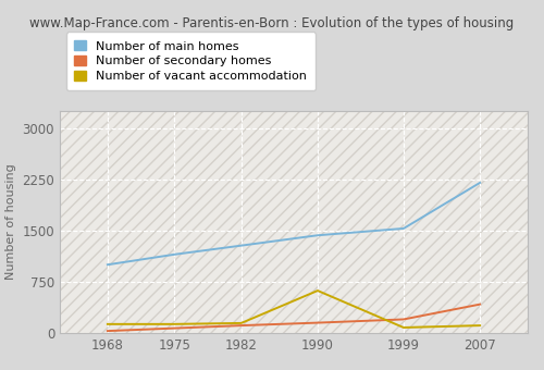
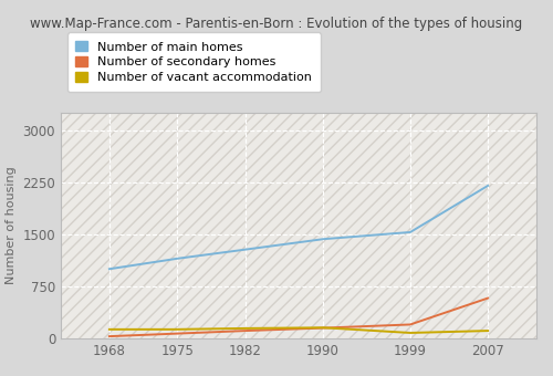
Number of vacant accommodation/1990: 620 -> 160
Number of secondary homes/2007: 420 -> 580
